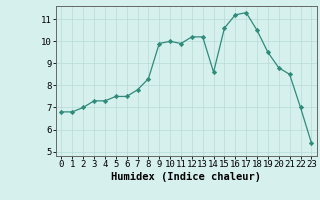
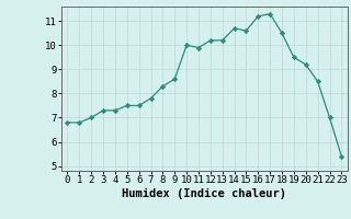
9: 9.9 -> 8.6
14: 8.6 -> 10.7
20: 8.8 -> 9.2
